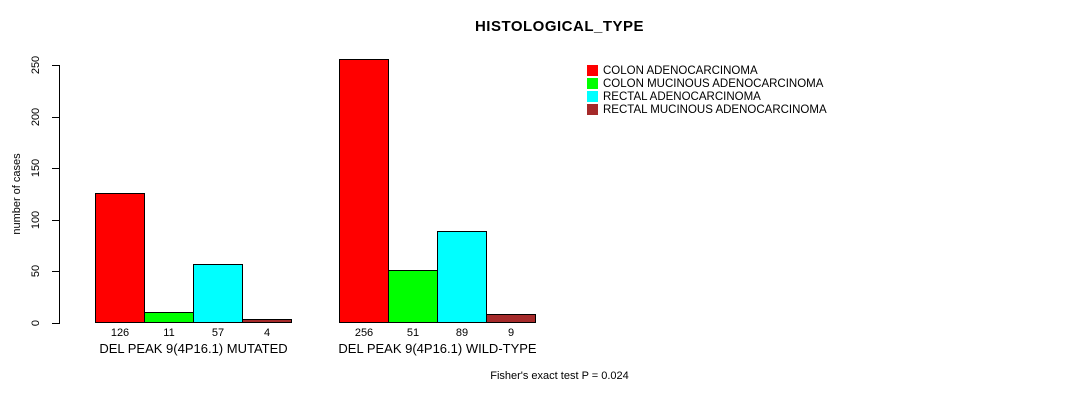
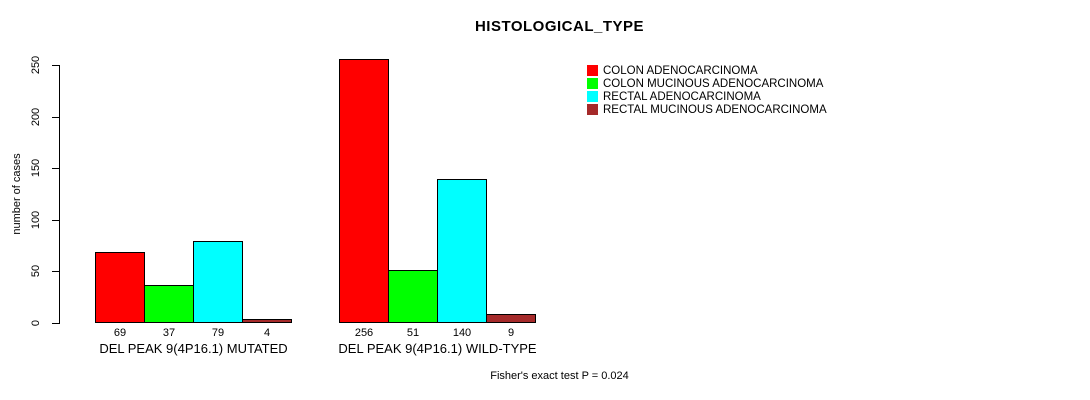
COLON ADENOCARCINOMA/DEL PEAK 9(4P16.1) MUTATED: 126 -> 69
COLON MUCINOUS ADENOCARCINOMA/DEL PEAK 9(4P16.1) MUTATED: 11 -> 37
RECTAL ADENOCARCINOMA/DEL PEAK 9(4P16.1) MUTATED: 57 -> 79
RECTAL ADENOCARCINOMA/DEL PEAK 9(4P16.1) WILD-TYPE: 89 -> 140
